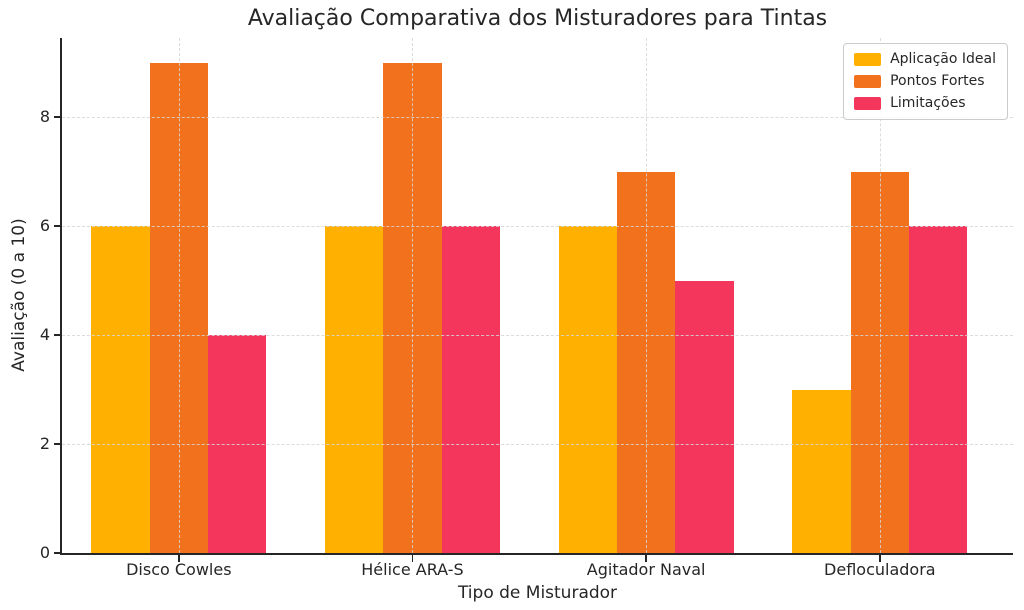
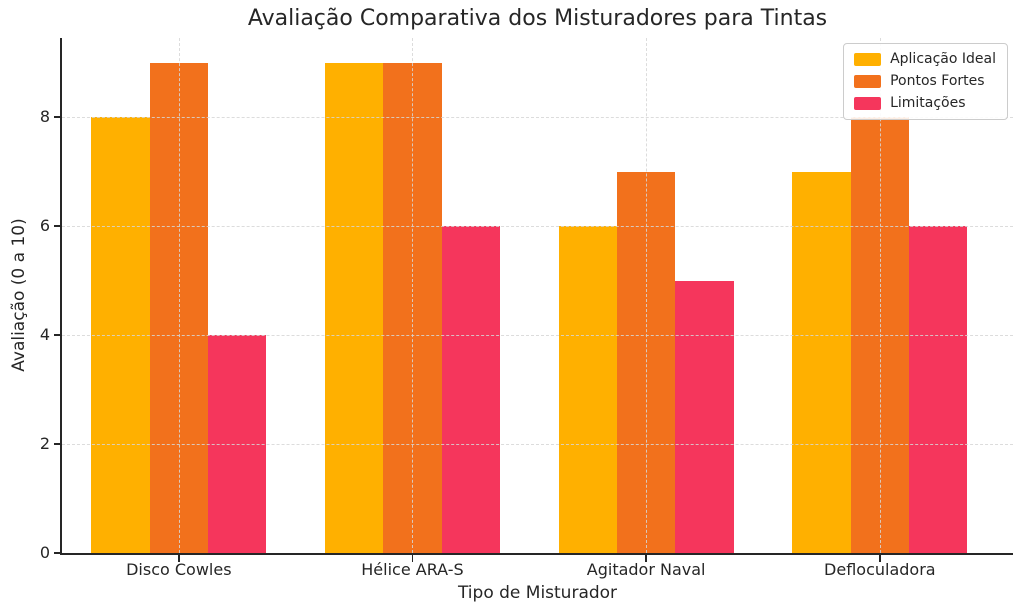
Aplicação Ideal/Disco Cowles: 6 -> 8
Aplicação Ideal/Hélice ARA-S: 6 -> 9
Aplicação Ideal/Defloculadora: 3 -> 7
Pontos Fortes/Defloculadora: 7 -> 8
